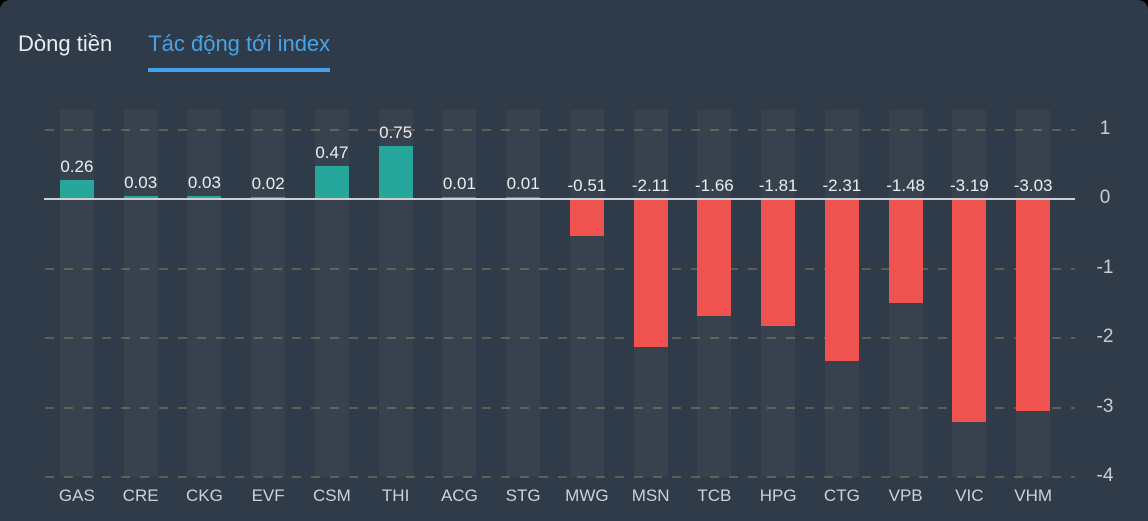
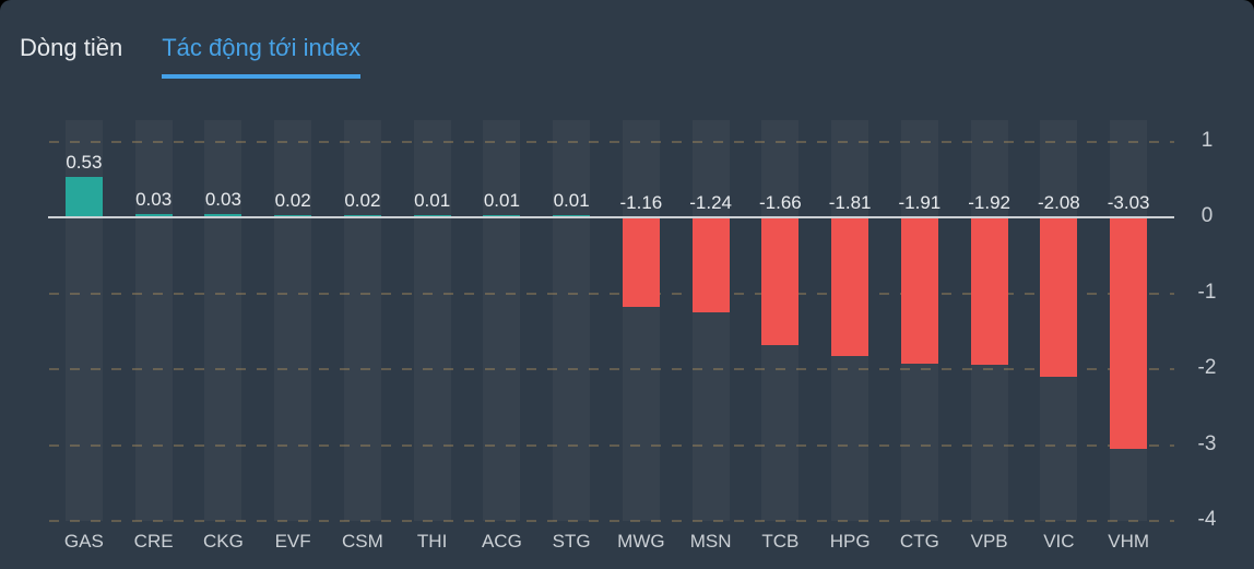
GAS: 0.26 -> 0.53
CSM: 0.47 -> 0.02
THI: 0.75 -> 0.01
MWG: -0.51 -> -1.16
MSN: -2.11 -> -1.24
CTG: -2.31 -> -1.91
VPB: -1.48 -> -1.92
VIC: -3.19 -> -2.08
